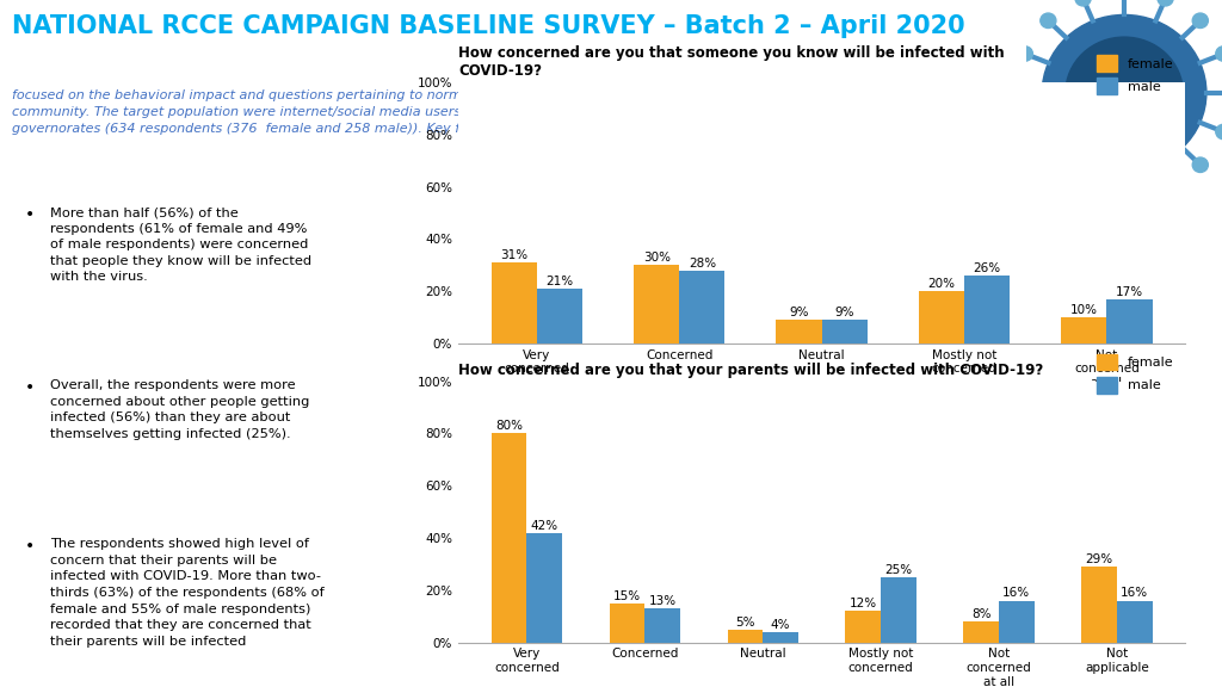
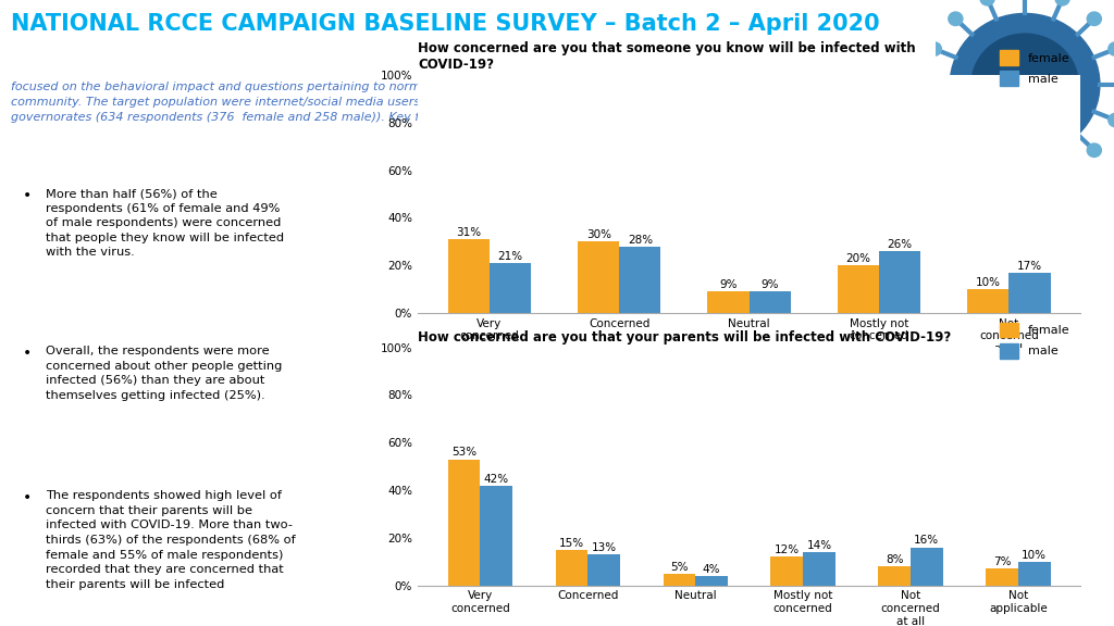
female/Very concerned: 80% -> 53%
male/Mostly not concerned: 25% -> 14%
female/Not applicable: 29% -> 7%
male/Not applicable: 16% -> 10%
